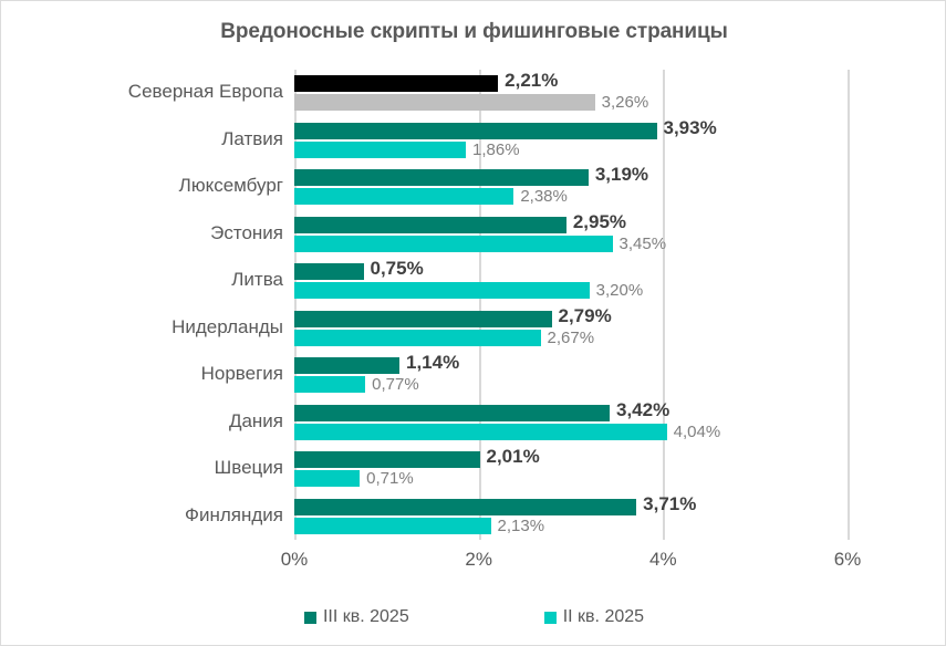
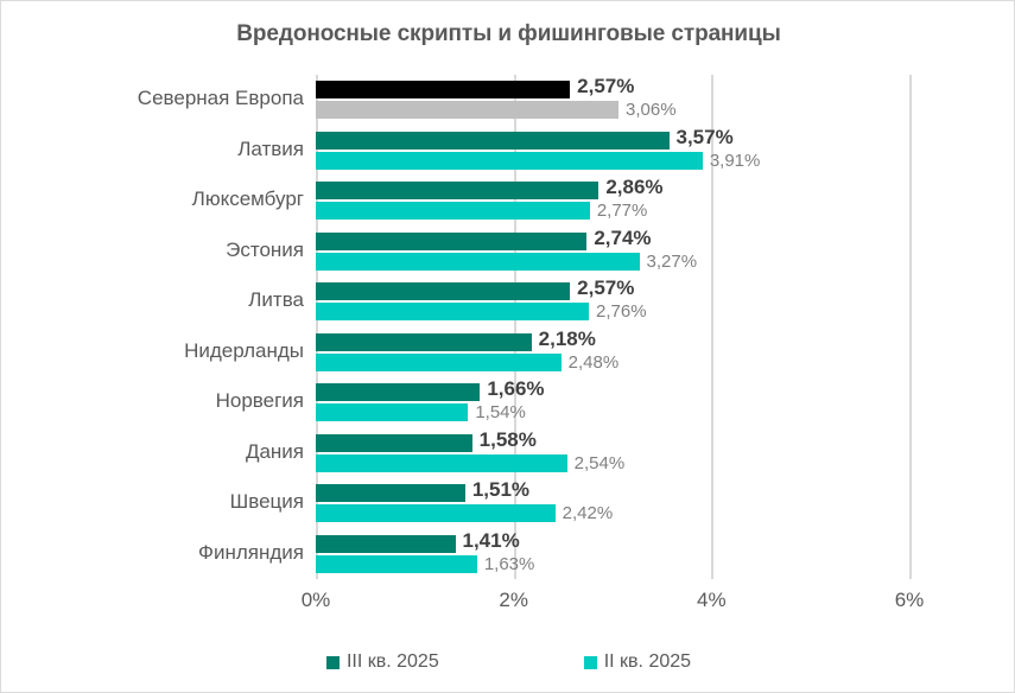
III кв. 2025/Северная Европа: 2,21% -> 2,57%
II кв. 2025/Северная Европа: 3,26% -> 3,06%
III кв. 2025/Латвия: 3,93% -> 3,57%
II кв. 2025/Латвия: 1,86% -> 3,91%
III кв. 2025/Люксембург: 3,19% -> 2,86%
II кв. 2025/Люксембург: 2,38% -> 2,77%
III кв. 2025/Эстония: 2,95% -> 2,74%
II кв. 2025/Эстония: 3,45% -> 3,27%
III кв. 2025/Литва: 0,75% -> 2,57%
II кв. 2025/Литва: 3,20% -> 2,76%
III кв. 2025/Нидерланды: 2,79% -> 2,18%
II кв. 2025/Нидерланды: 2,67% -> 2,48%
III кв. 2025/Норвегия: 1,14% -> 1,66%
II кв. 2025/Норвегия: 0,77% -> 1,54%
III кв. 2025/Дания: 3,42% -> 1,58%
II кв. 2025/Дания: 4,04% -> 2,54%
III кв. 2025/Швеция: 2,01% -> 1,51%
II кв. 2025/Швеция: 0,71% -> 2,42%
III кв. 2025/Финляндия: 3,71% -> 1,41%
II кв. 2025/Финляндия: 2,13% -> 1,63%
